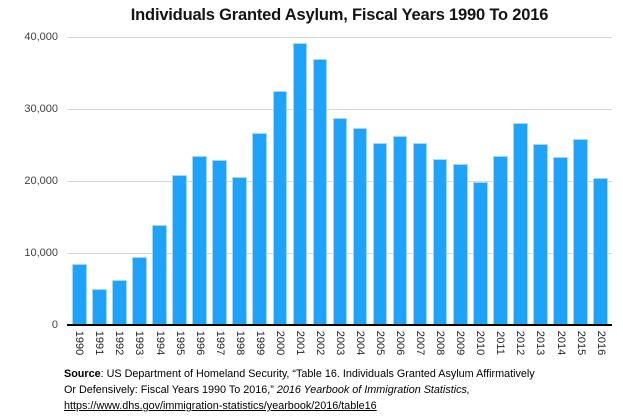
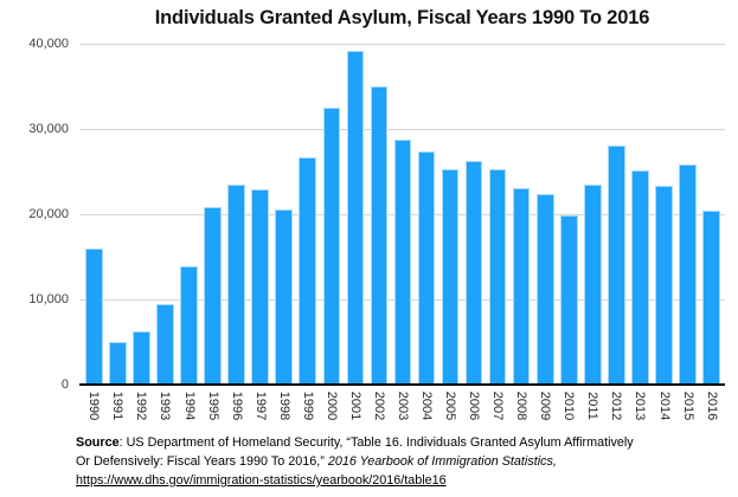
1990: 8000 -> 16000
2002: 37000 -> 35000
